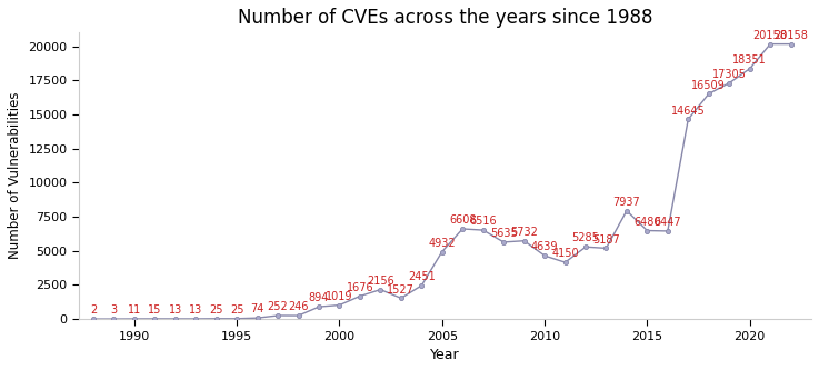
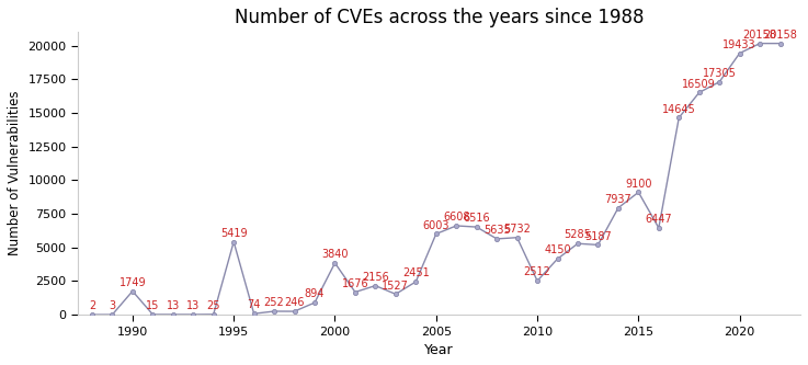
1990: 11 -> 1749
1995: 25 -> 5419
2000: 1019 -> 3840
2005: 4932 -> 6003
2010: 4639 -> 2512
2015: 6500 -> 9100
2020: 18351 -> 19433
